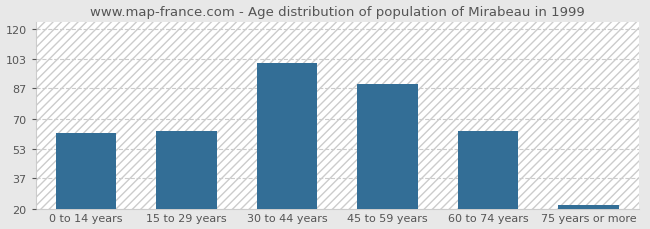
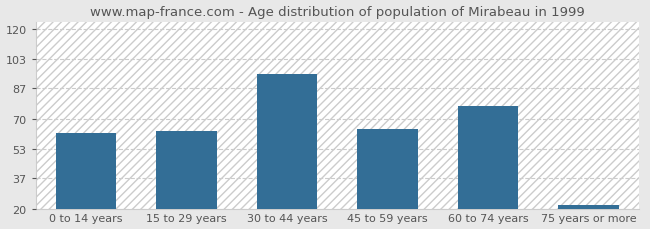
30 to 44 years: 101 -> 95
45 to 59 years: 89 -> 64
60 to 74 years: 63 -> 77
